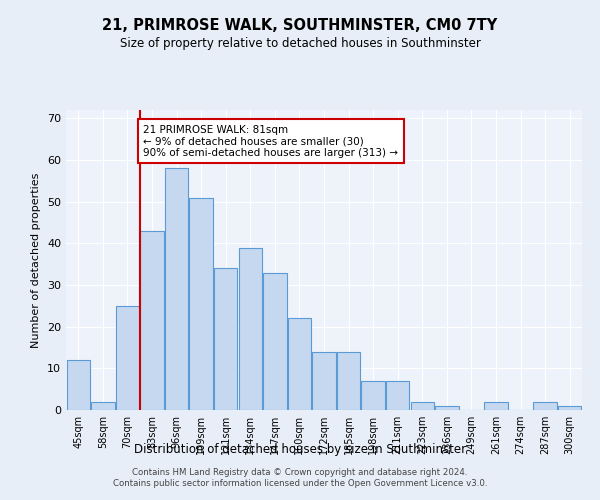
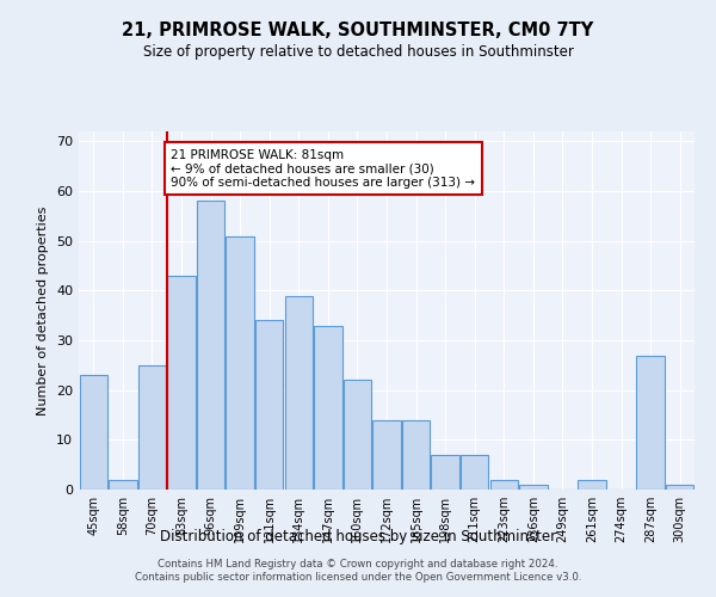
45sqm: 12 -> 23
287sqm: 2 -> 27
